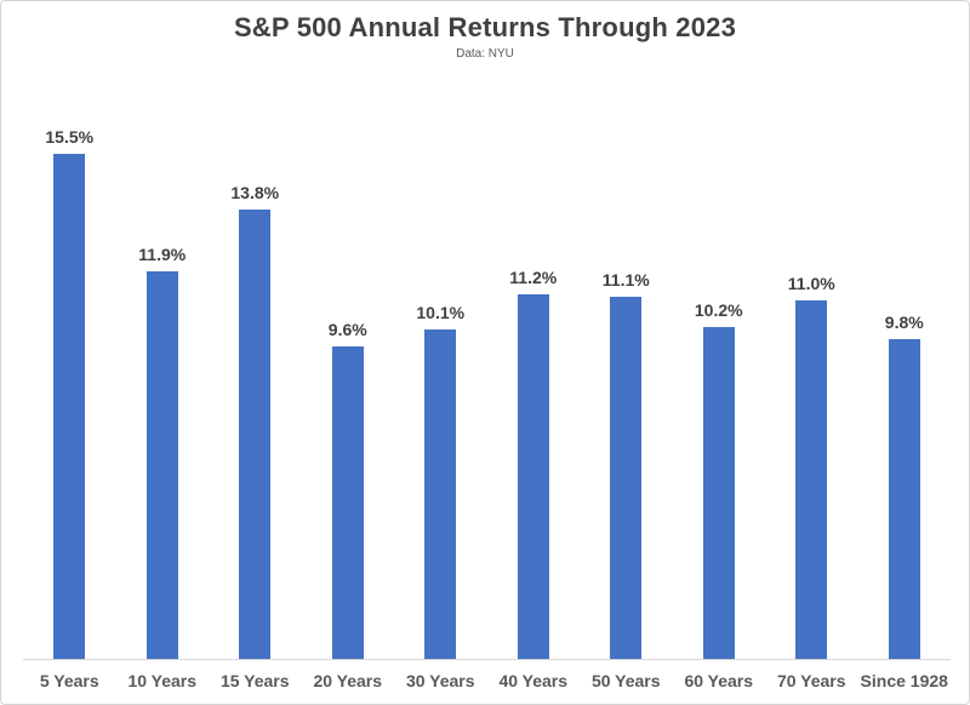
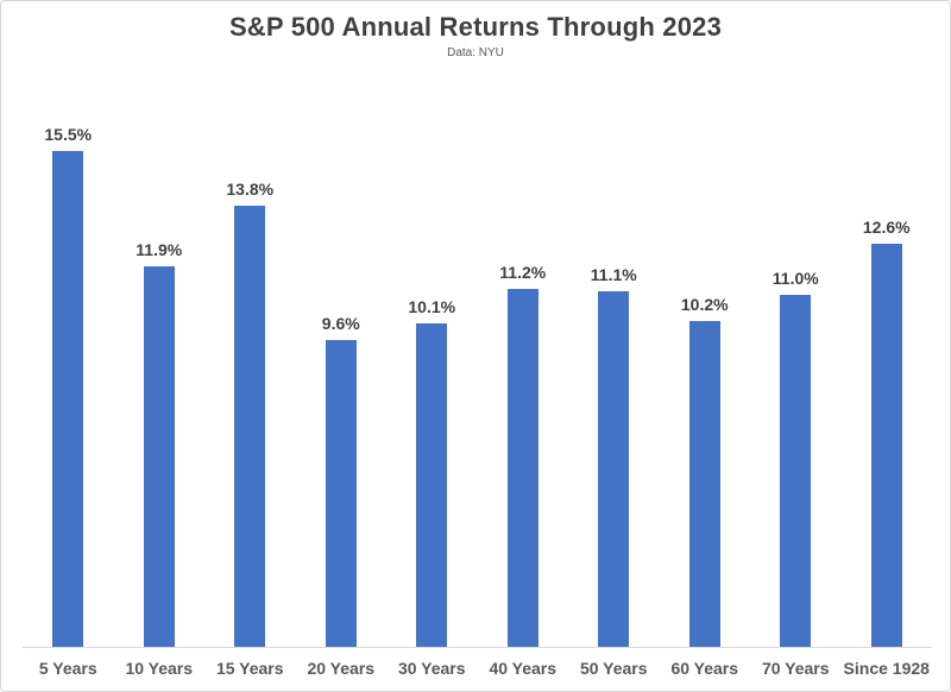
Since 1928: 9.8% -> 12.6%
